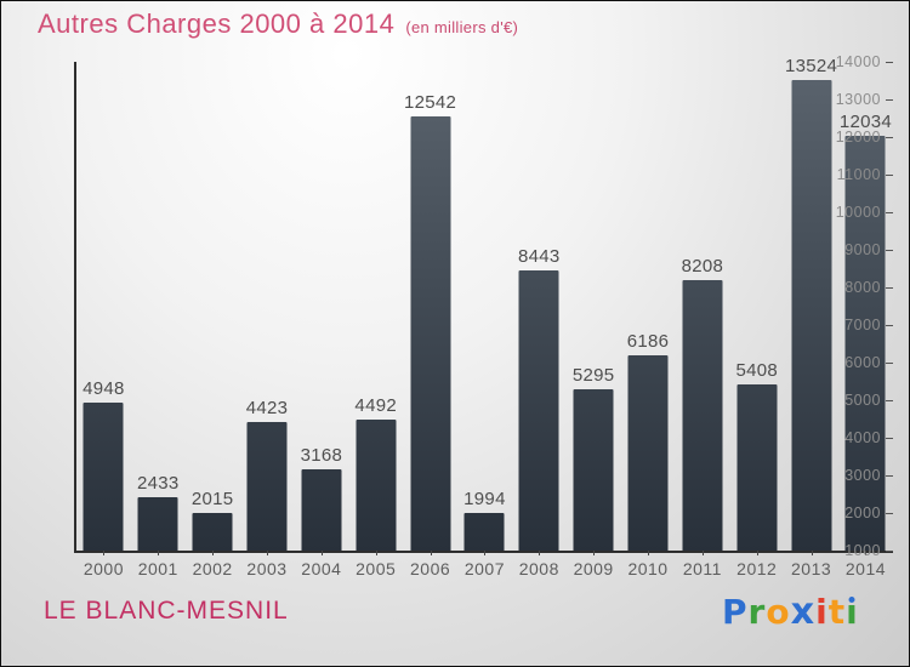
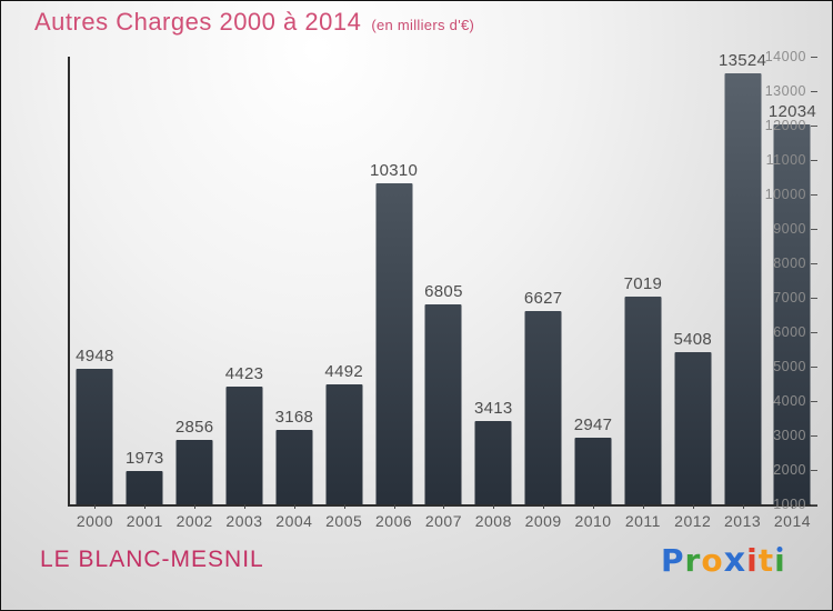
2001: 2433 -> 1973
2002: 2015 -> 2856
2006: 12542 -> 10310
2007: 1994 -> 6805
2008: 8443 -> 3413
2009: 5295 -> 6627
2010: 6186 -> 2947
2011: 8208 -> 7019
